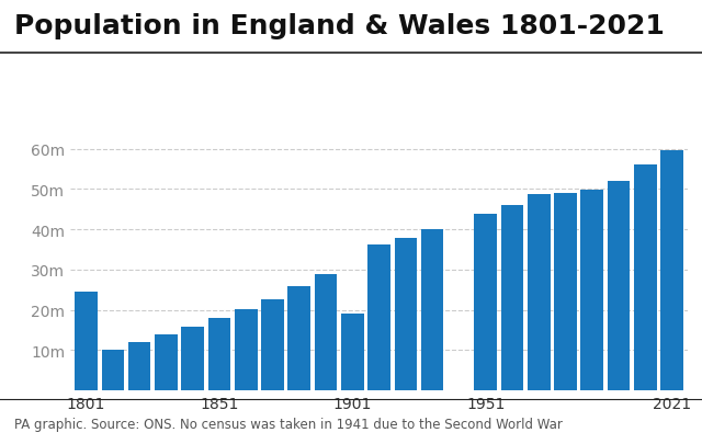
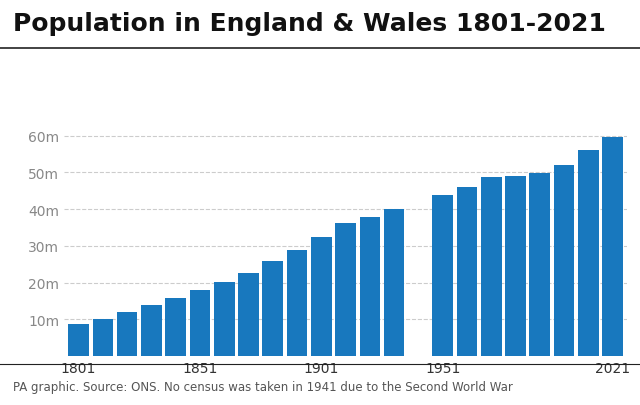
1801: 24.5m -> 8.9m
1901: 19.0m -> 32.5m
